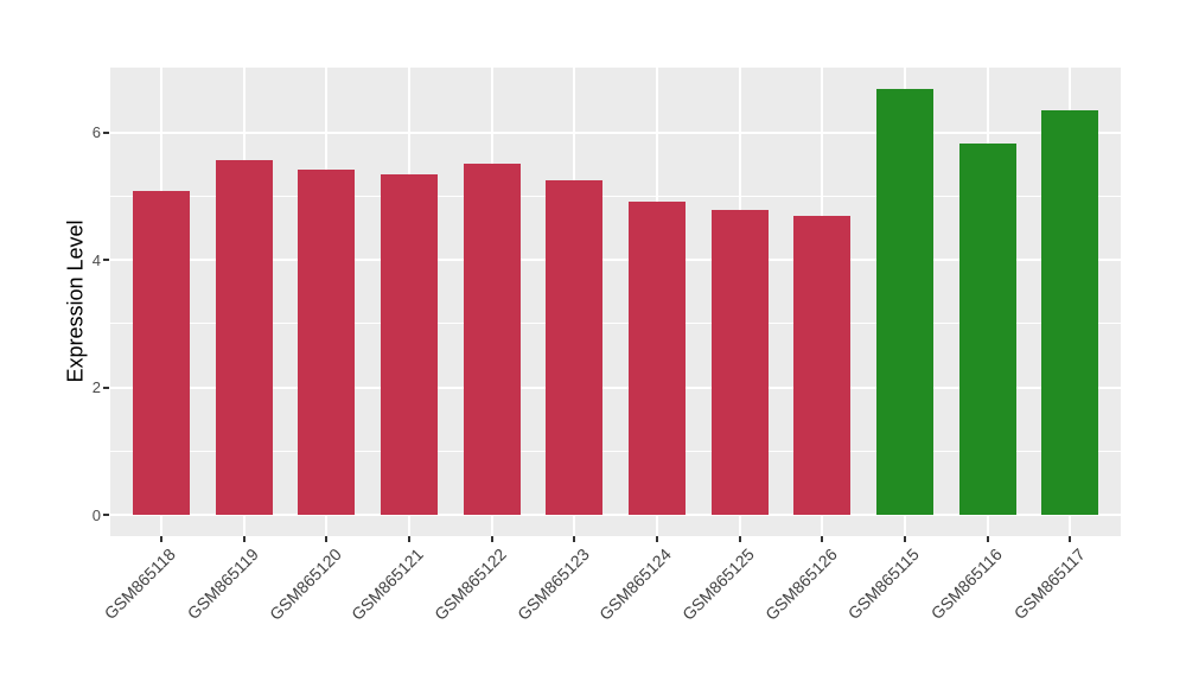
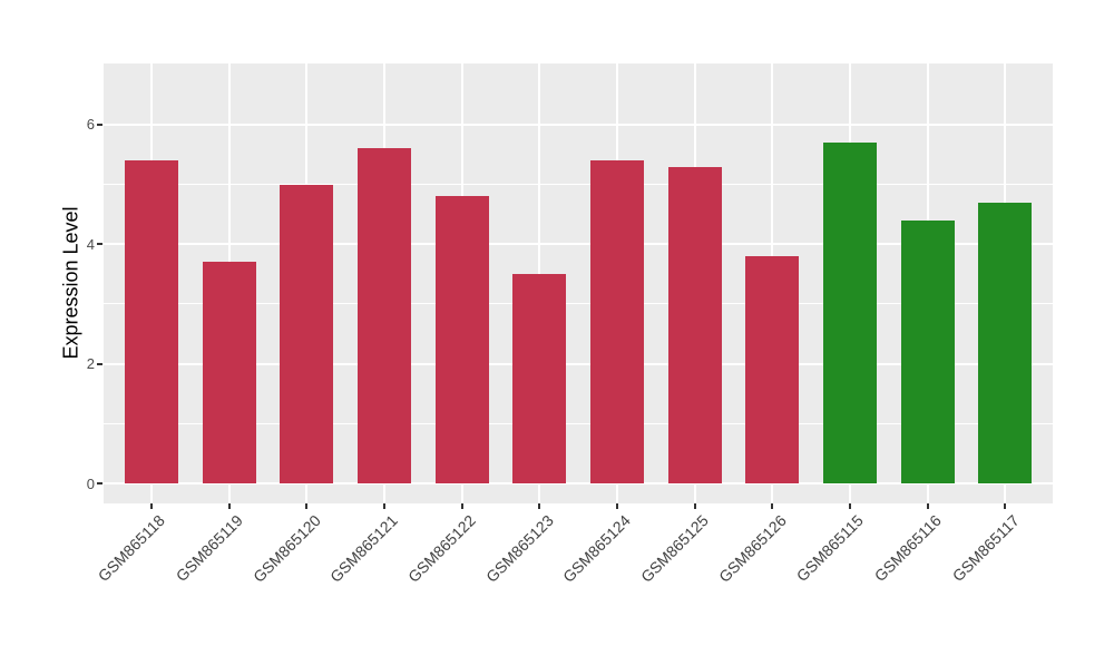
GSM865118: 5.1 -> 5.4
GSM865119: 5.6 -> 3.7
GSM865120: 5.4 -> 5.0
GSM865121: 5.3 -> 5.6
GSM865122: 5.5 -> 4.8
GSM865123: 5.2 -> 3.5
GSM865124: 4.9 -> 5.4
GSM865125: 4.8 -> 5.3
GSM865126: 4.7 -> 3.8
GSM865115: 6.7 -> 5.7
GSM865116: 5.8 -> 4.4
GSM865117: 6.3 -> 4.7
